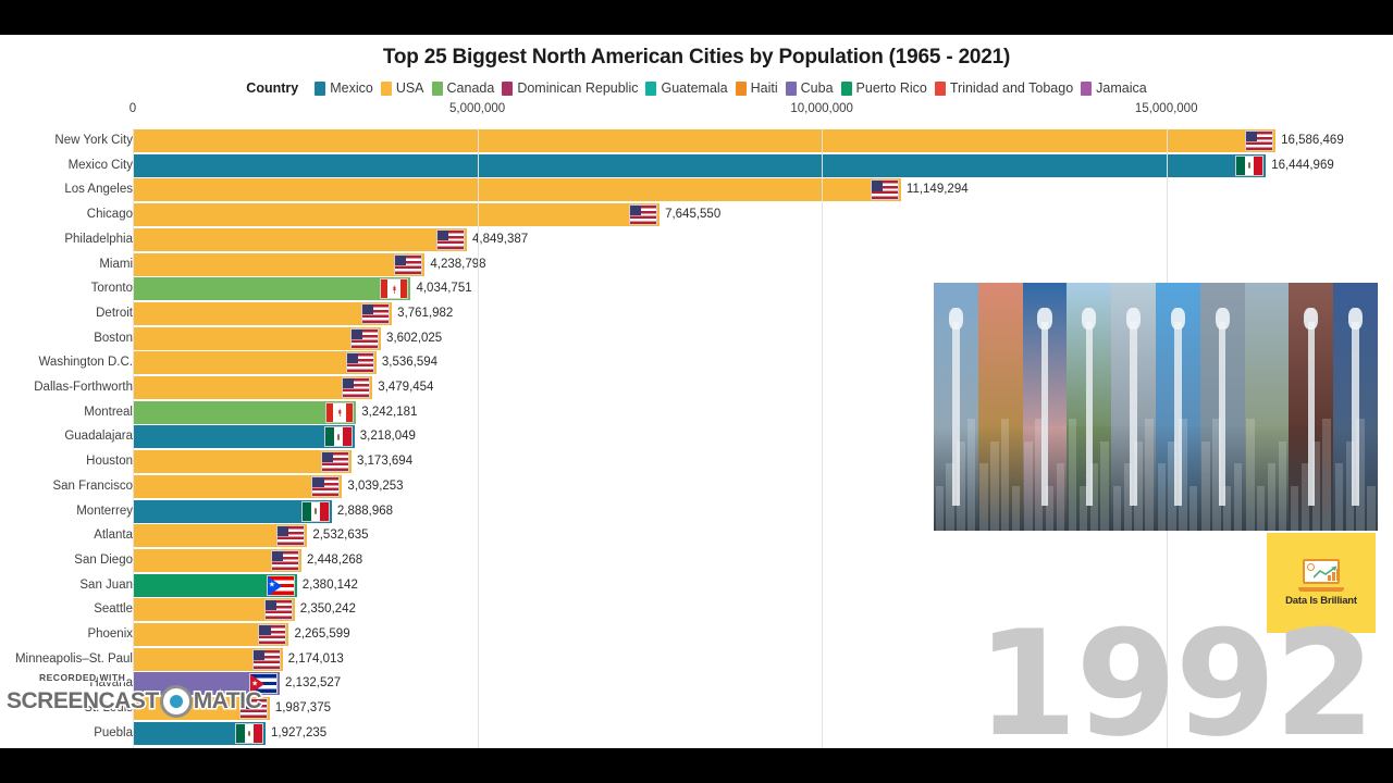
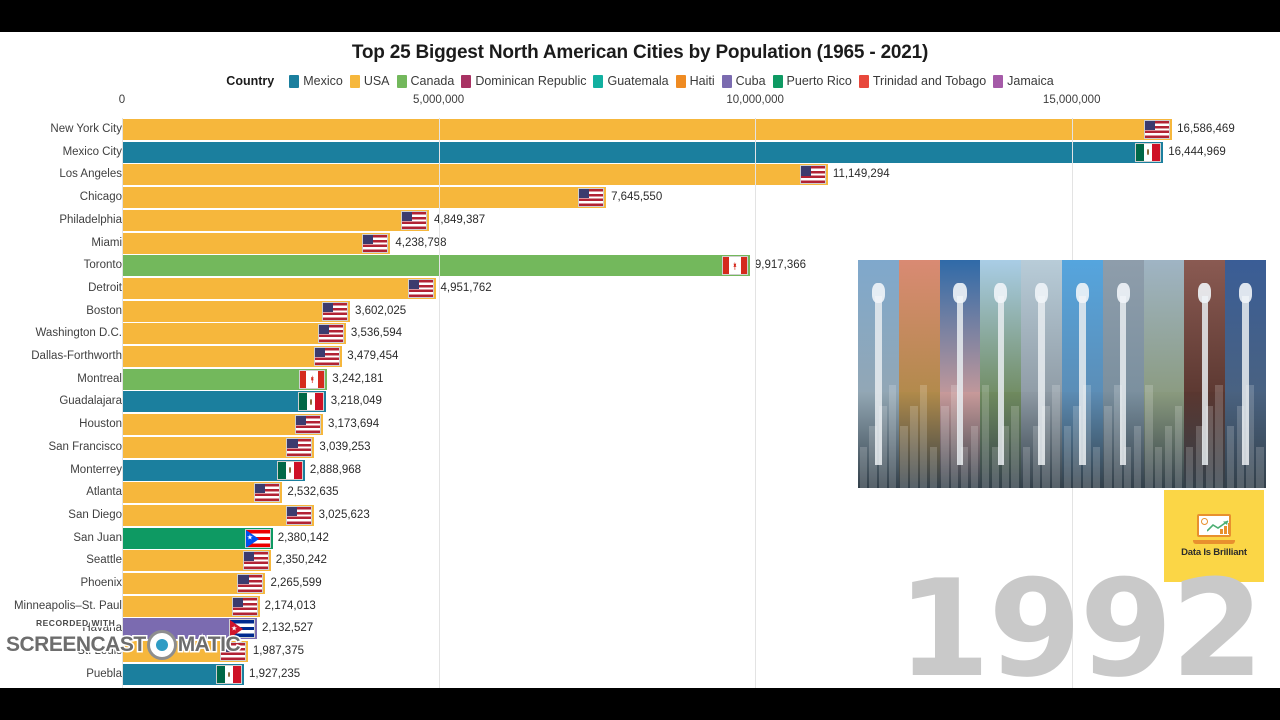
Toronto: 4,034,751 -> 9,917,366
Detroit: 3,761,982 -> 4,951,762
San Diego: 2,448,268 -> 3,025,623
